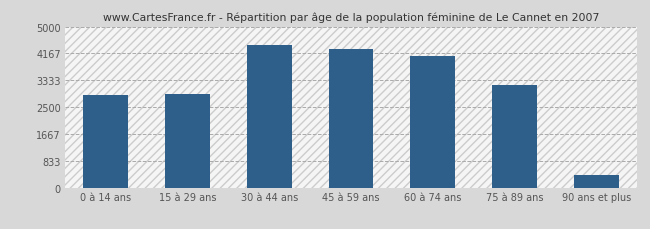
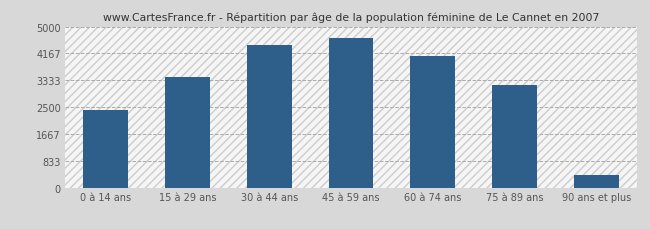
0 à 14 ans: 2890 -> 2400
15 à 29 ans: 2910 -> 3450
45 à 59 ans: 4300 -> 4650
